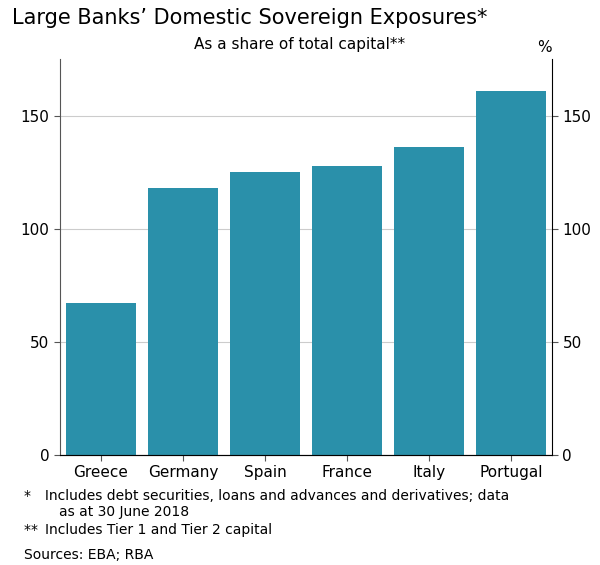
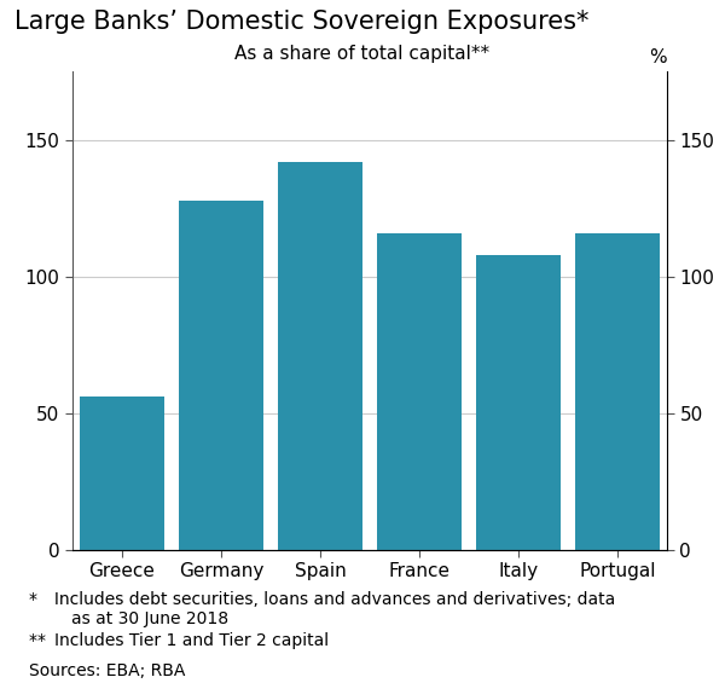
Greece: 67 -> 56
Germany: 118 -> 128
Spain: 125 -> 142
France: 128 -> 116
Italy: 136 -> 108
Portugal: 161 -> 116
